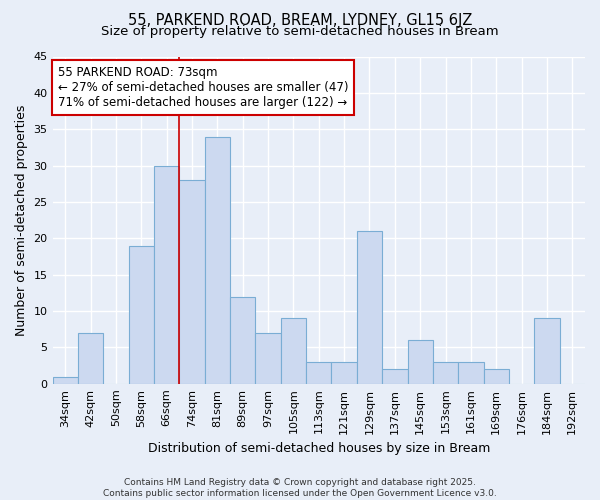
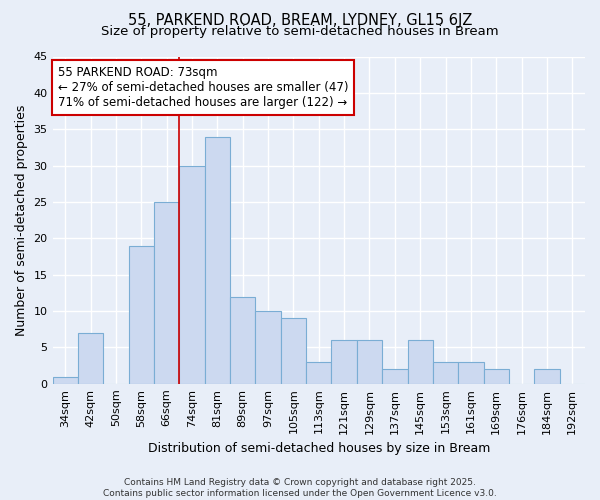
66sqm: 30 -> 25
74sqm: 28 -> 30
97sqm: 7 -> 10
121sqm: 3 -> 6
129sqm: 21 -> 6
184sqm: 9 -> 2
